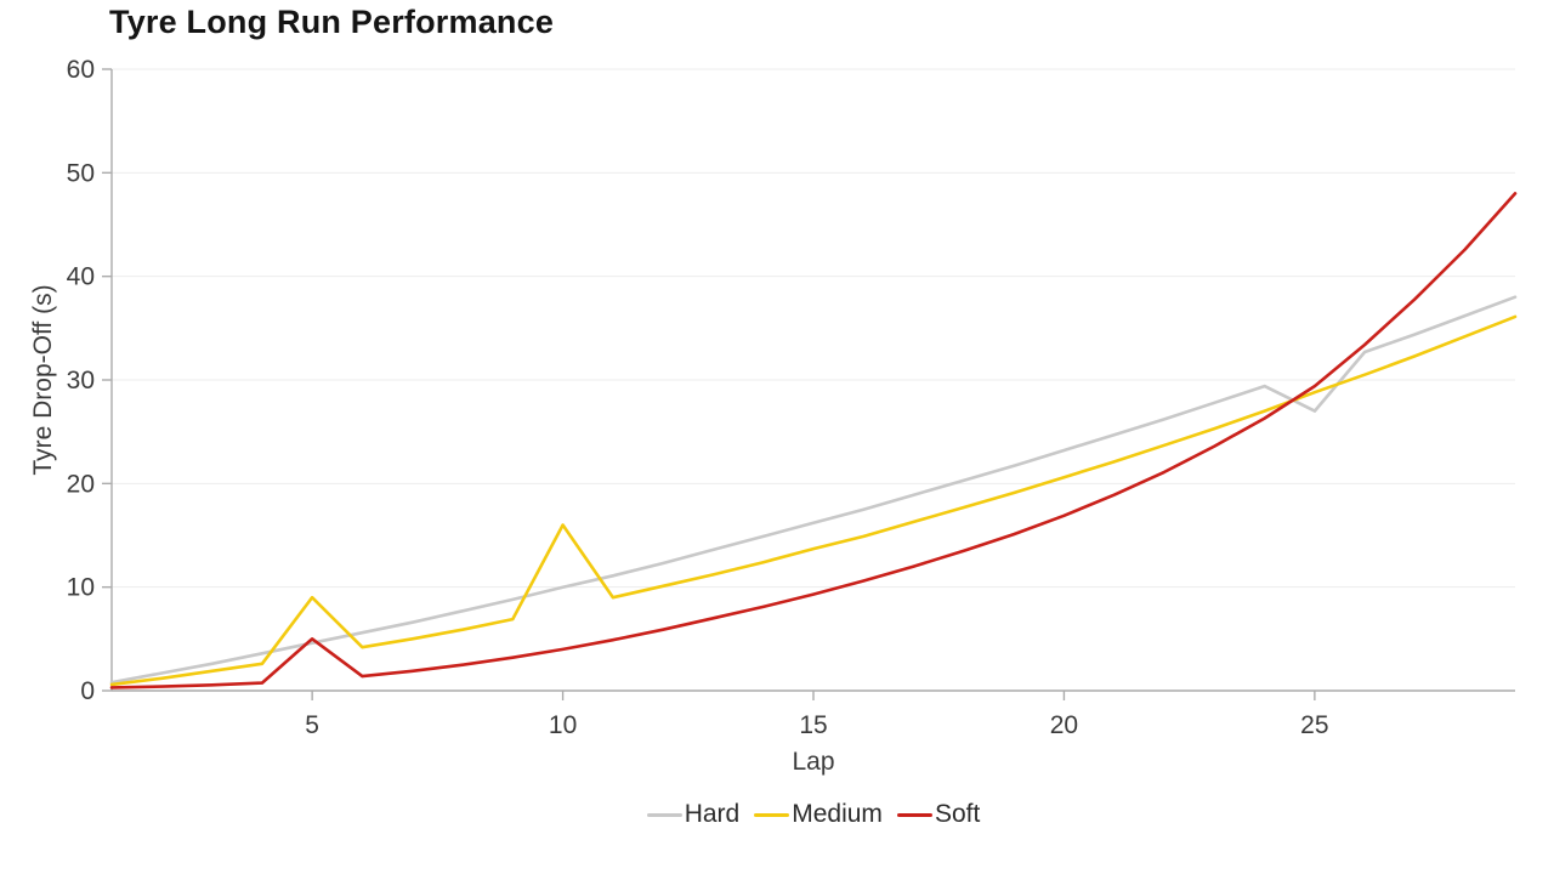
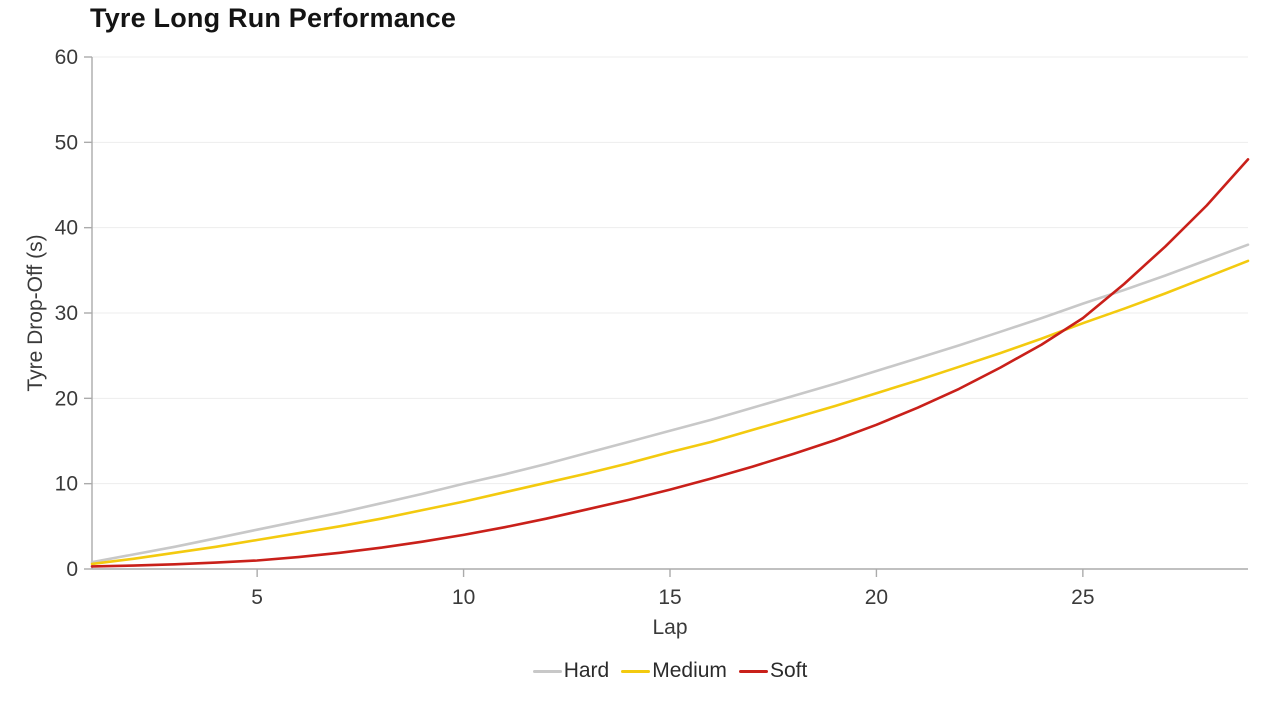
Medium/5: 9 -> 3
Soft/5: 5 -> 1
Medium/10: 16 -> 8
Hard/25: 27 -> 31
